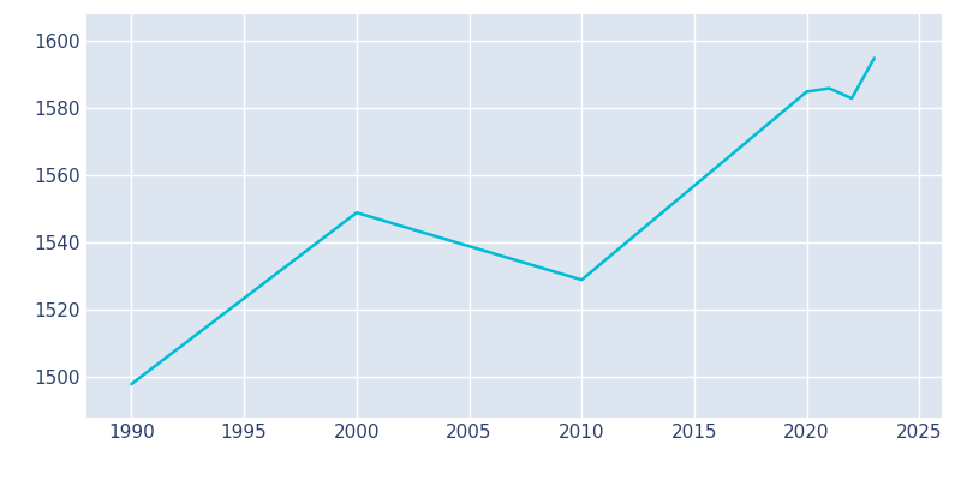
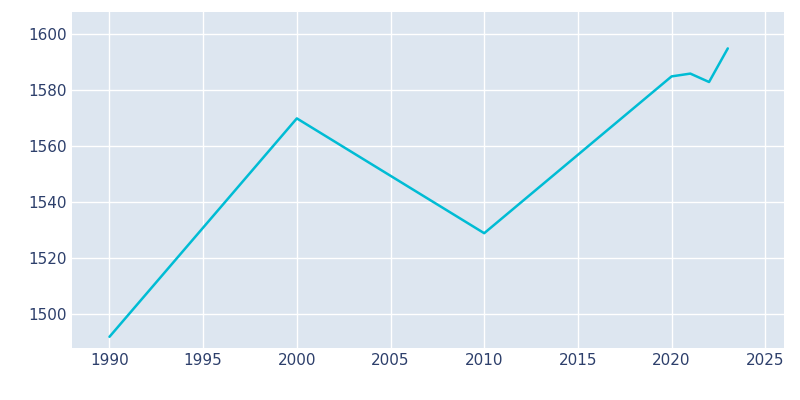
1990: 1498 -> 1492
2000: 1549 -> 1570
